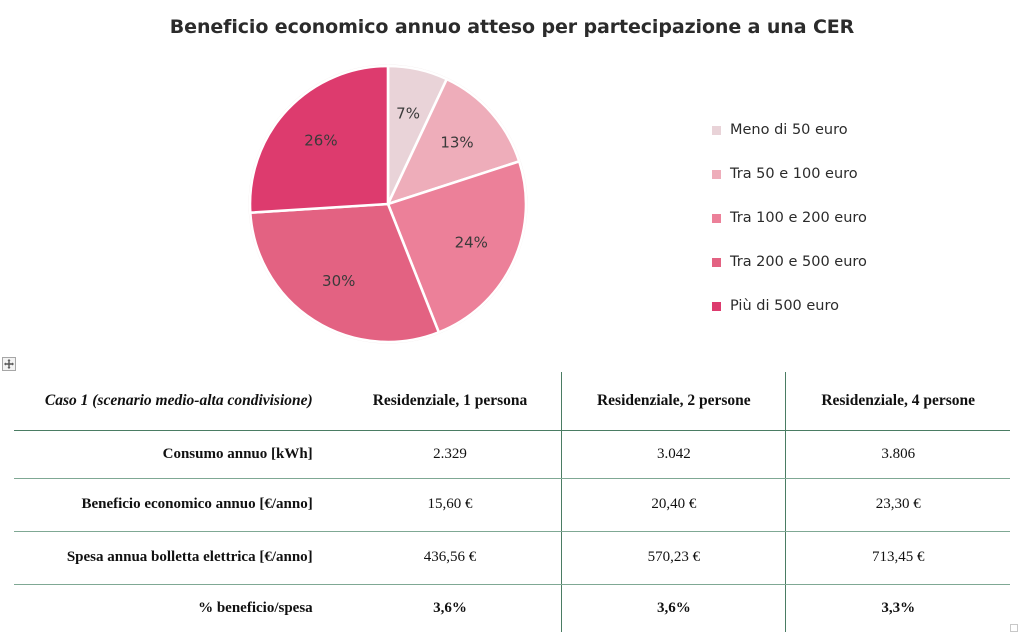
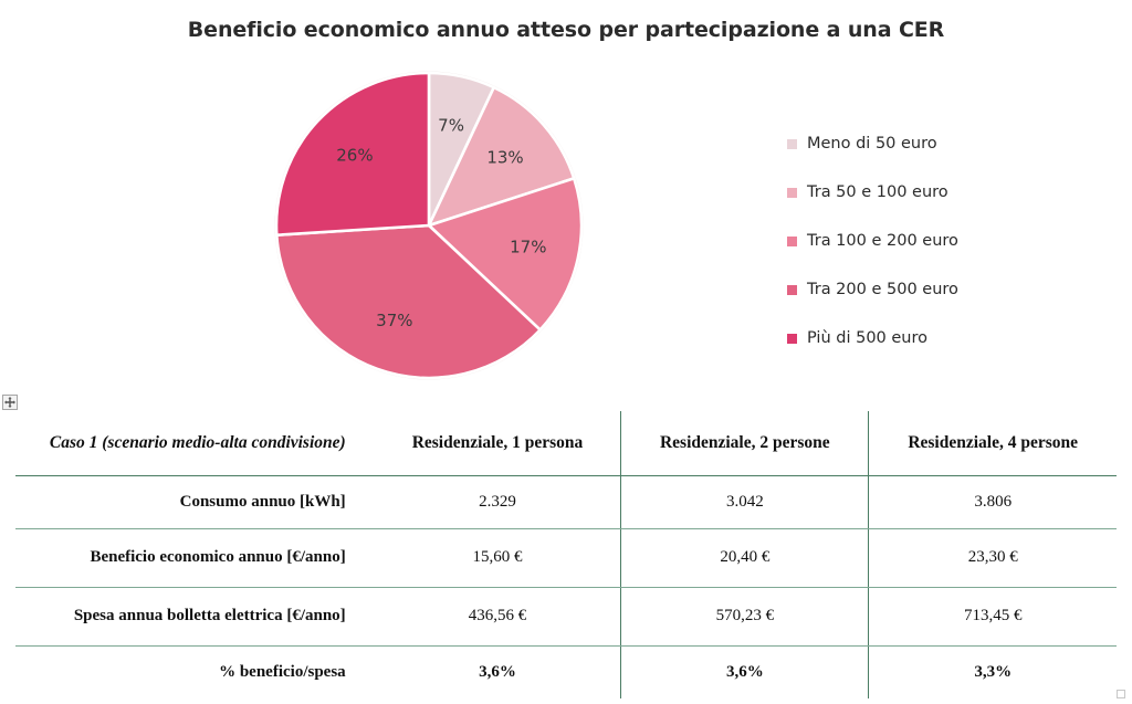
Tra 100 e 200 euro: 24% -> 17%
Tra 200 e 500 euro: 30% -> 37%
